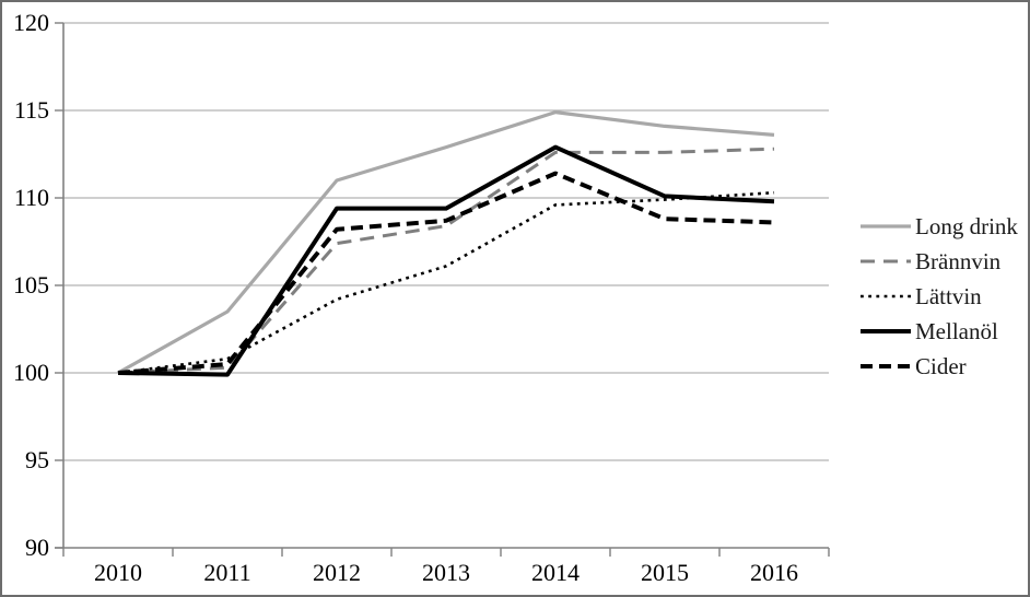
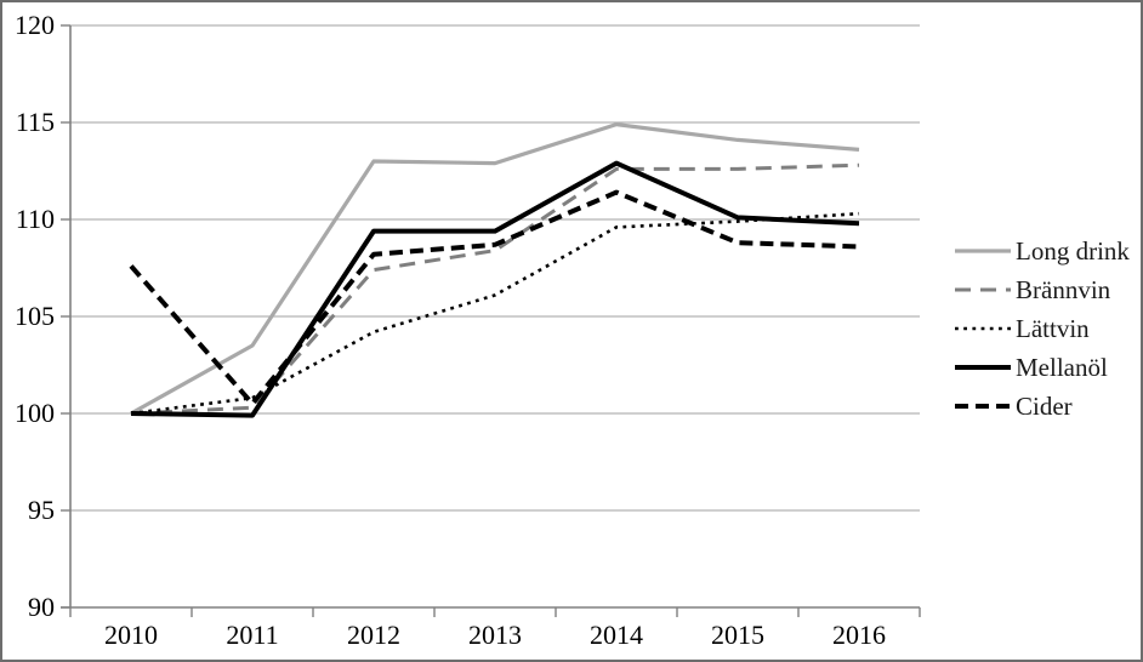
Cider/2010: 100.0 -> 107.6
Long drink/2012: 111.0 -> 113.0
